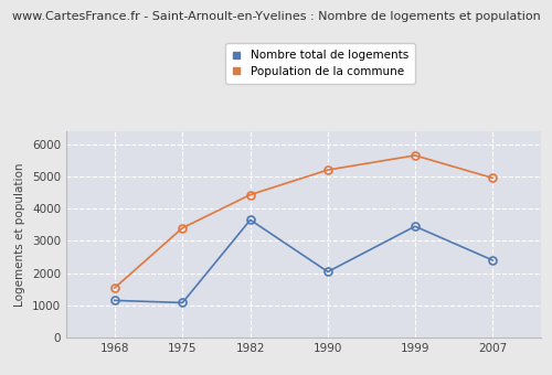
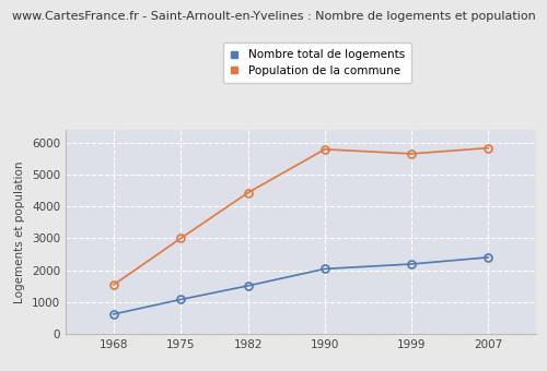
Nombre total de logements/1968: 1150 -> 620
Population de la commune/1975: 3400 -> 3000
Nombre total de logements/1982: 3650 -> 1510
Population de la commune/1990: 5200 -> 5790
Nombre total de logements/1999: 3450 -> 2190
Population de la commune/2007: 4950 -> 5830
